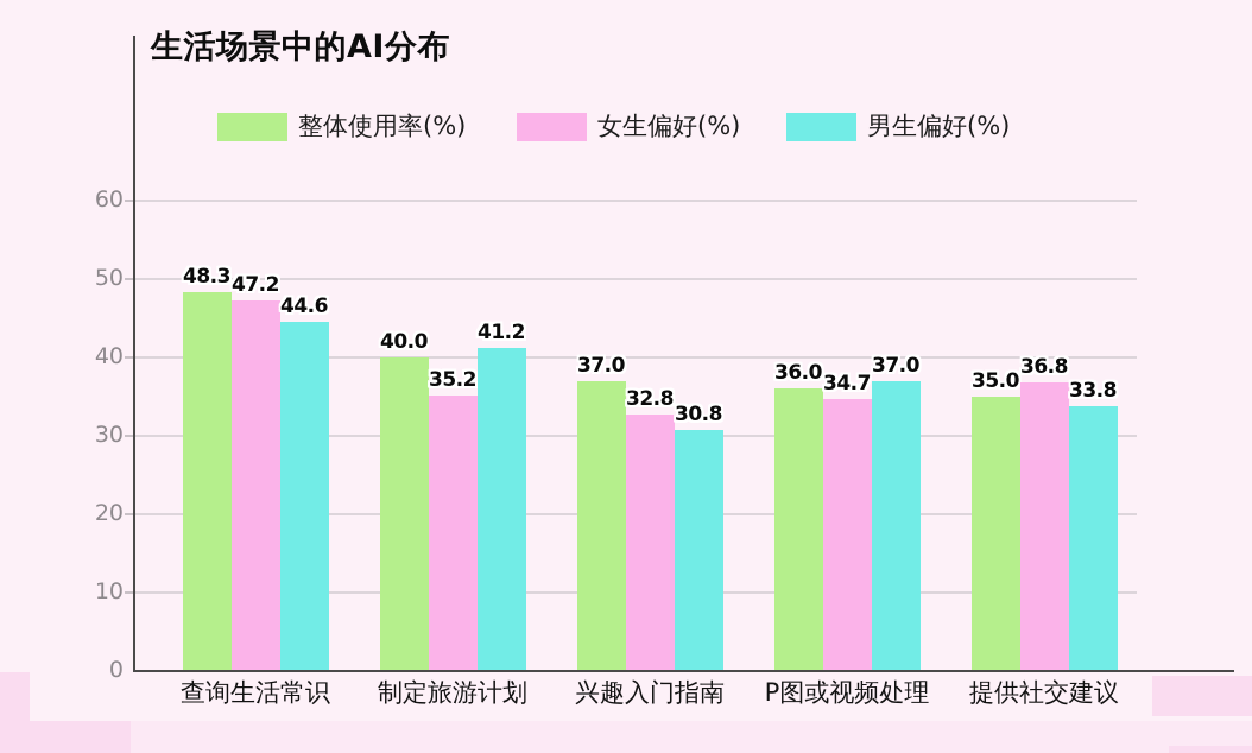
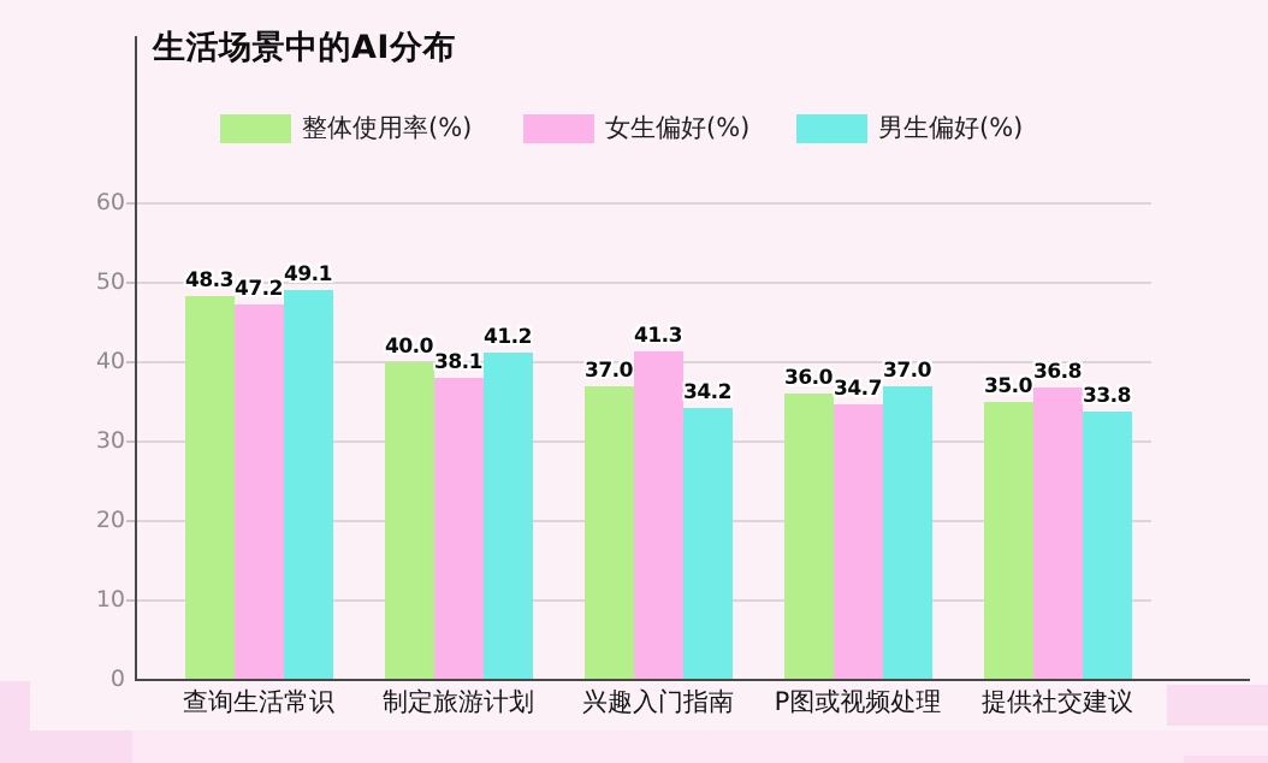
男生偏好(%)/查询生活常识: 44.6 -> 49.1
女生偏好(%)/制定旅游计划: 35.2 -> 38.1
女生偏好(%)/兴趣入门指南: 32.8 -> 41.3
男生偏好(%)/兴趣入门指南: 30.8 -> 34.2
